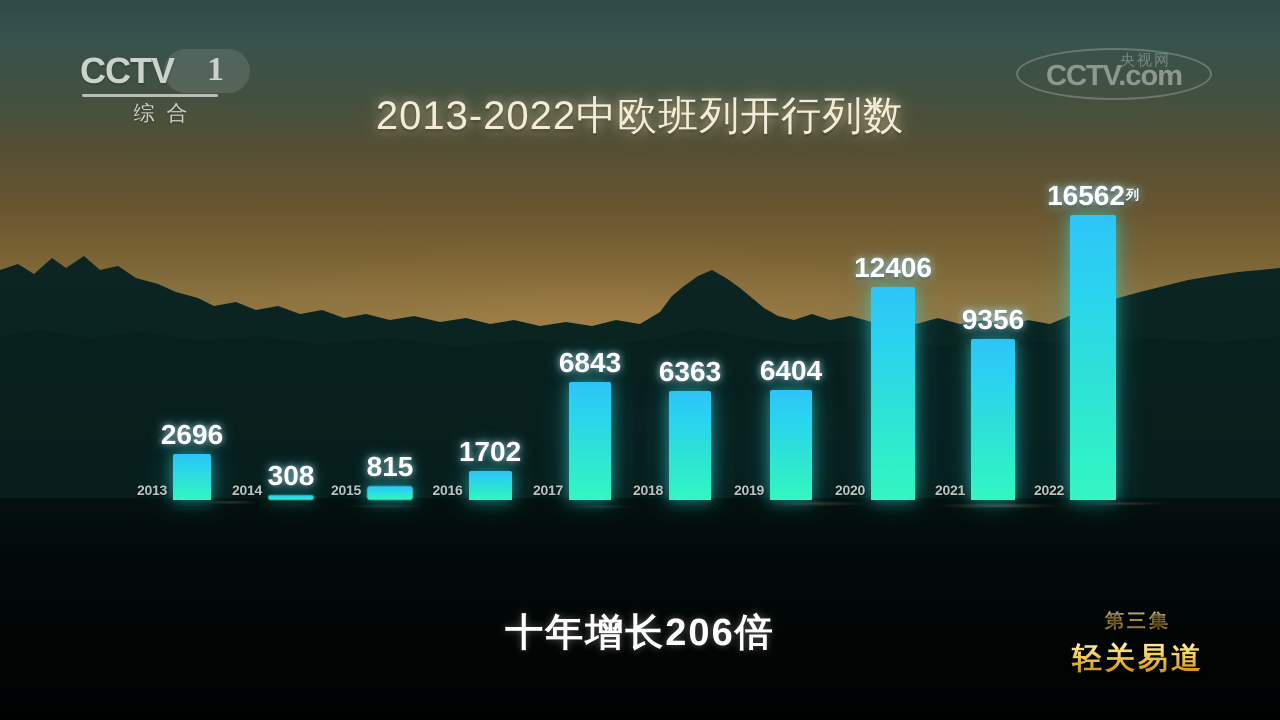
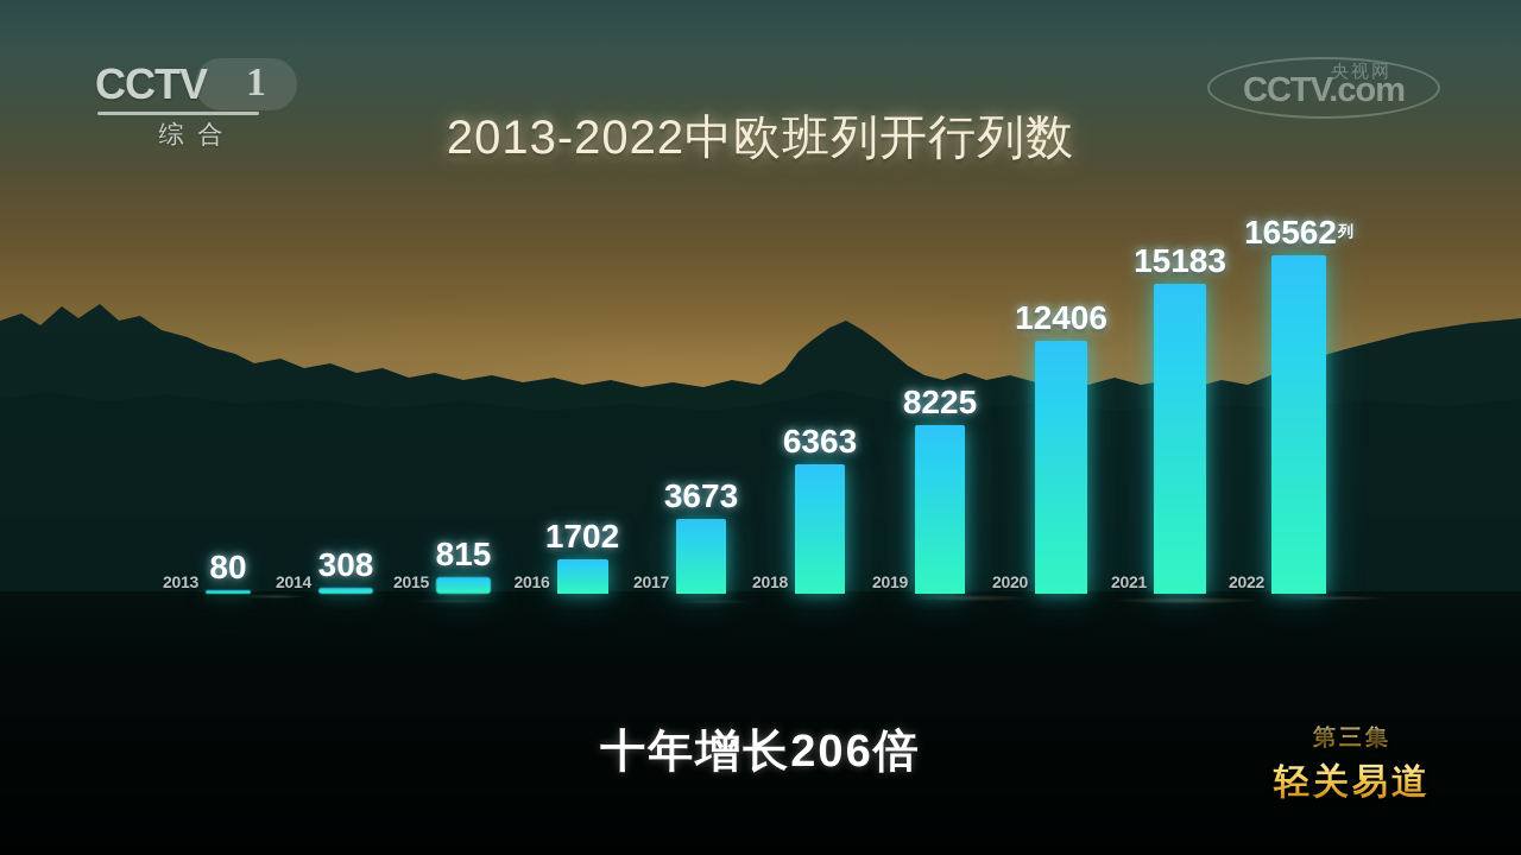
2013: 2696 -> 80
2017: 6843 -> 3673
2019: 6404 -> 8225
2021: 9356 -> 15183
